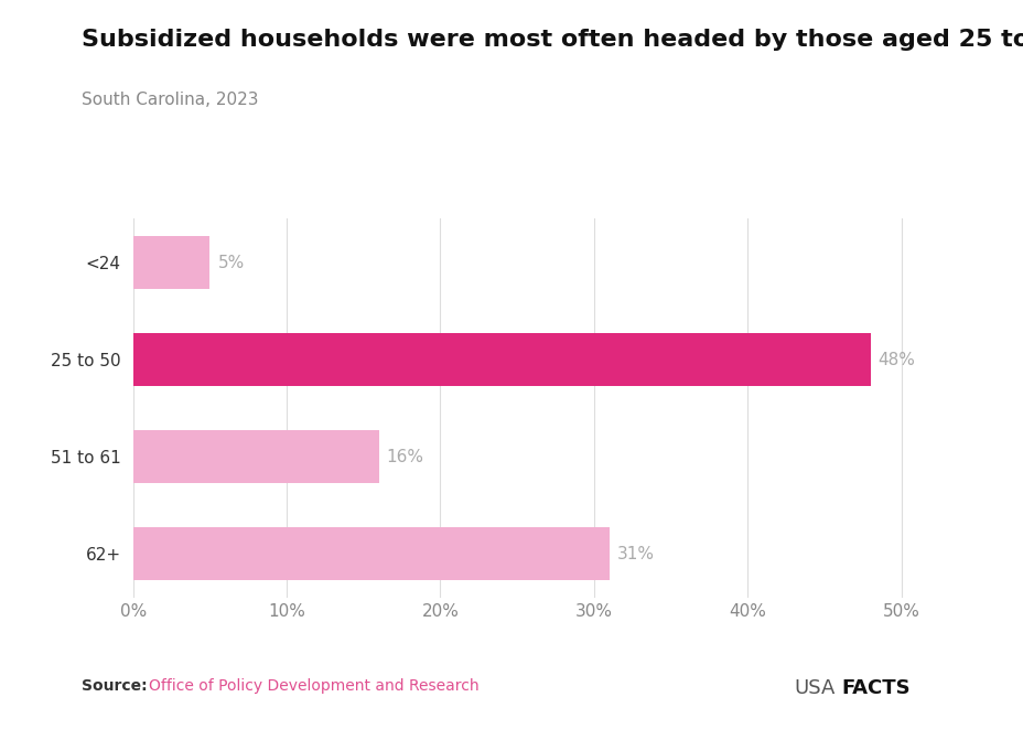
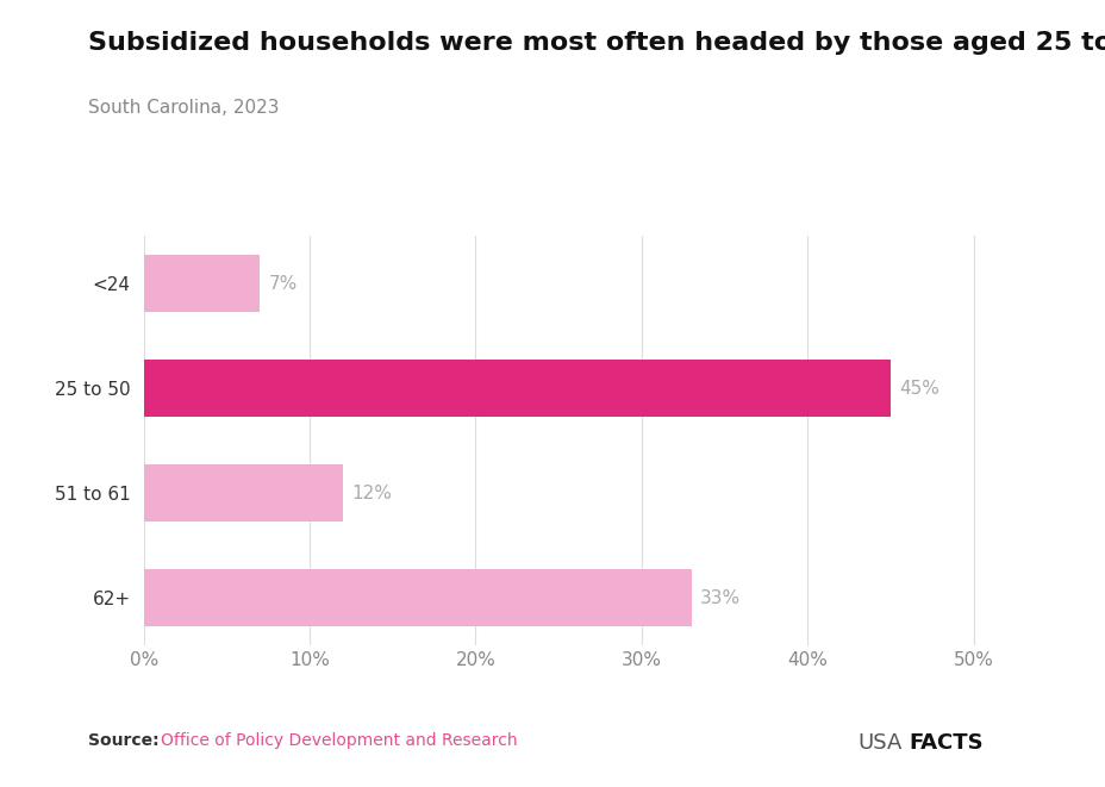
<24: 5% -> 7%
25 to 50: 48% -> 45%
51 to 61: 16% -> 12%
62+: 31% -> 33%
